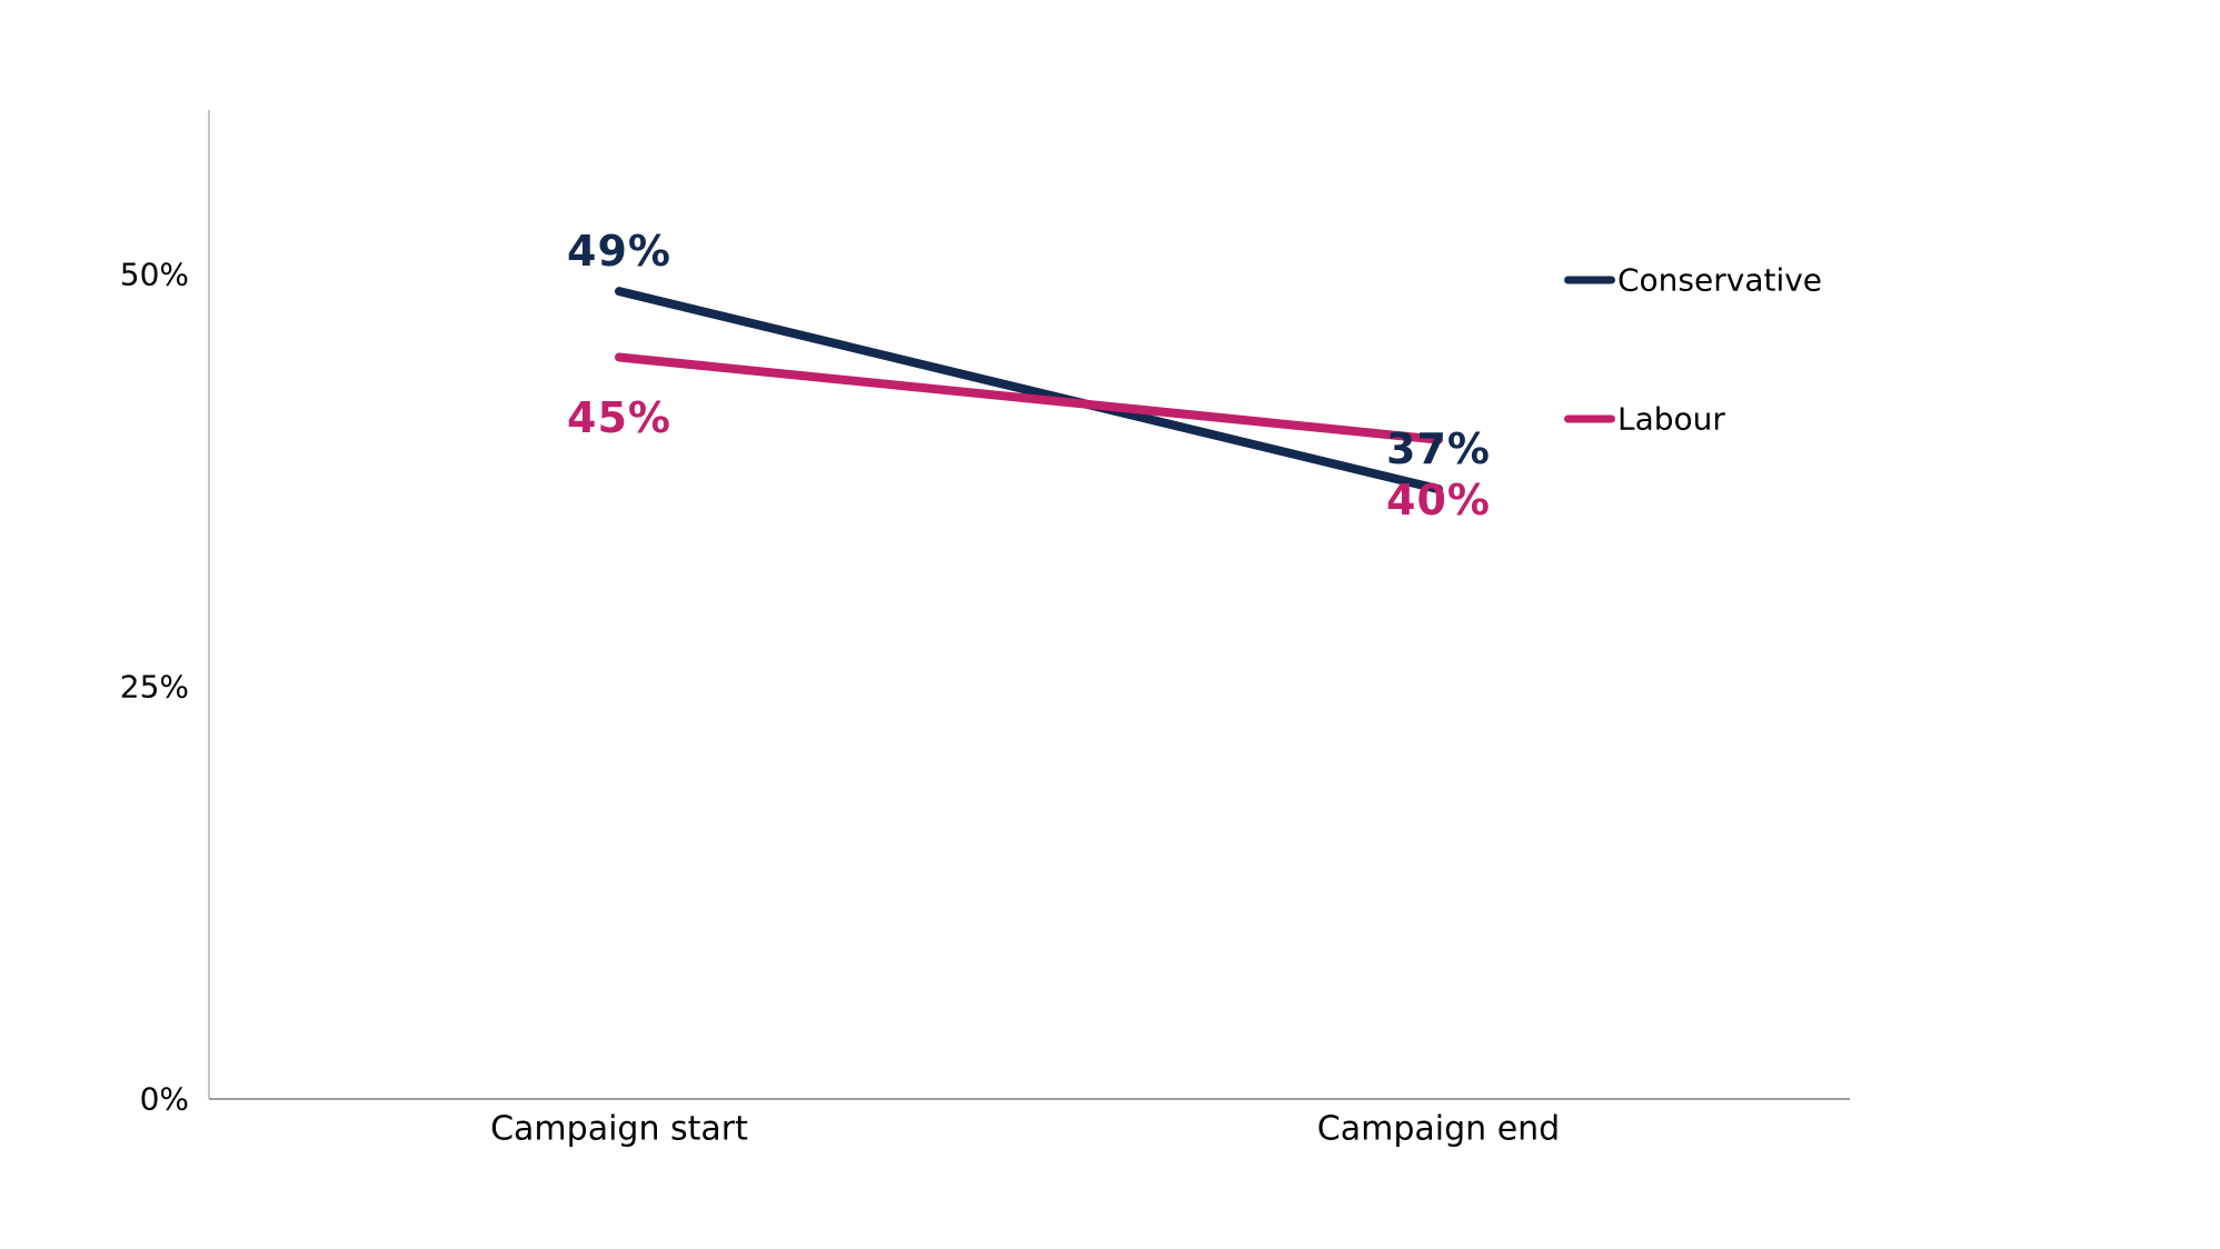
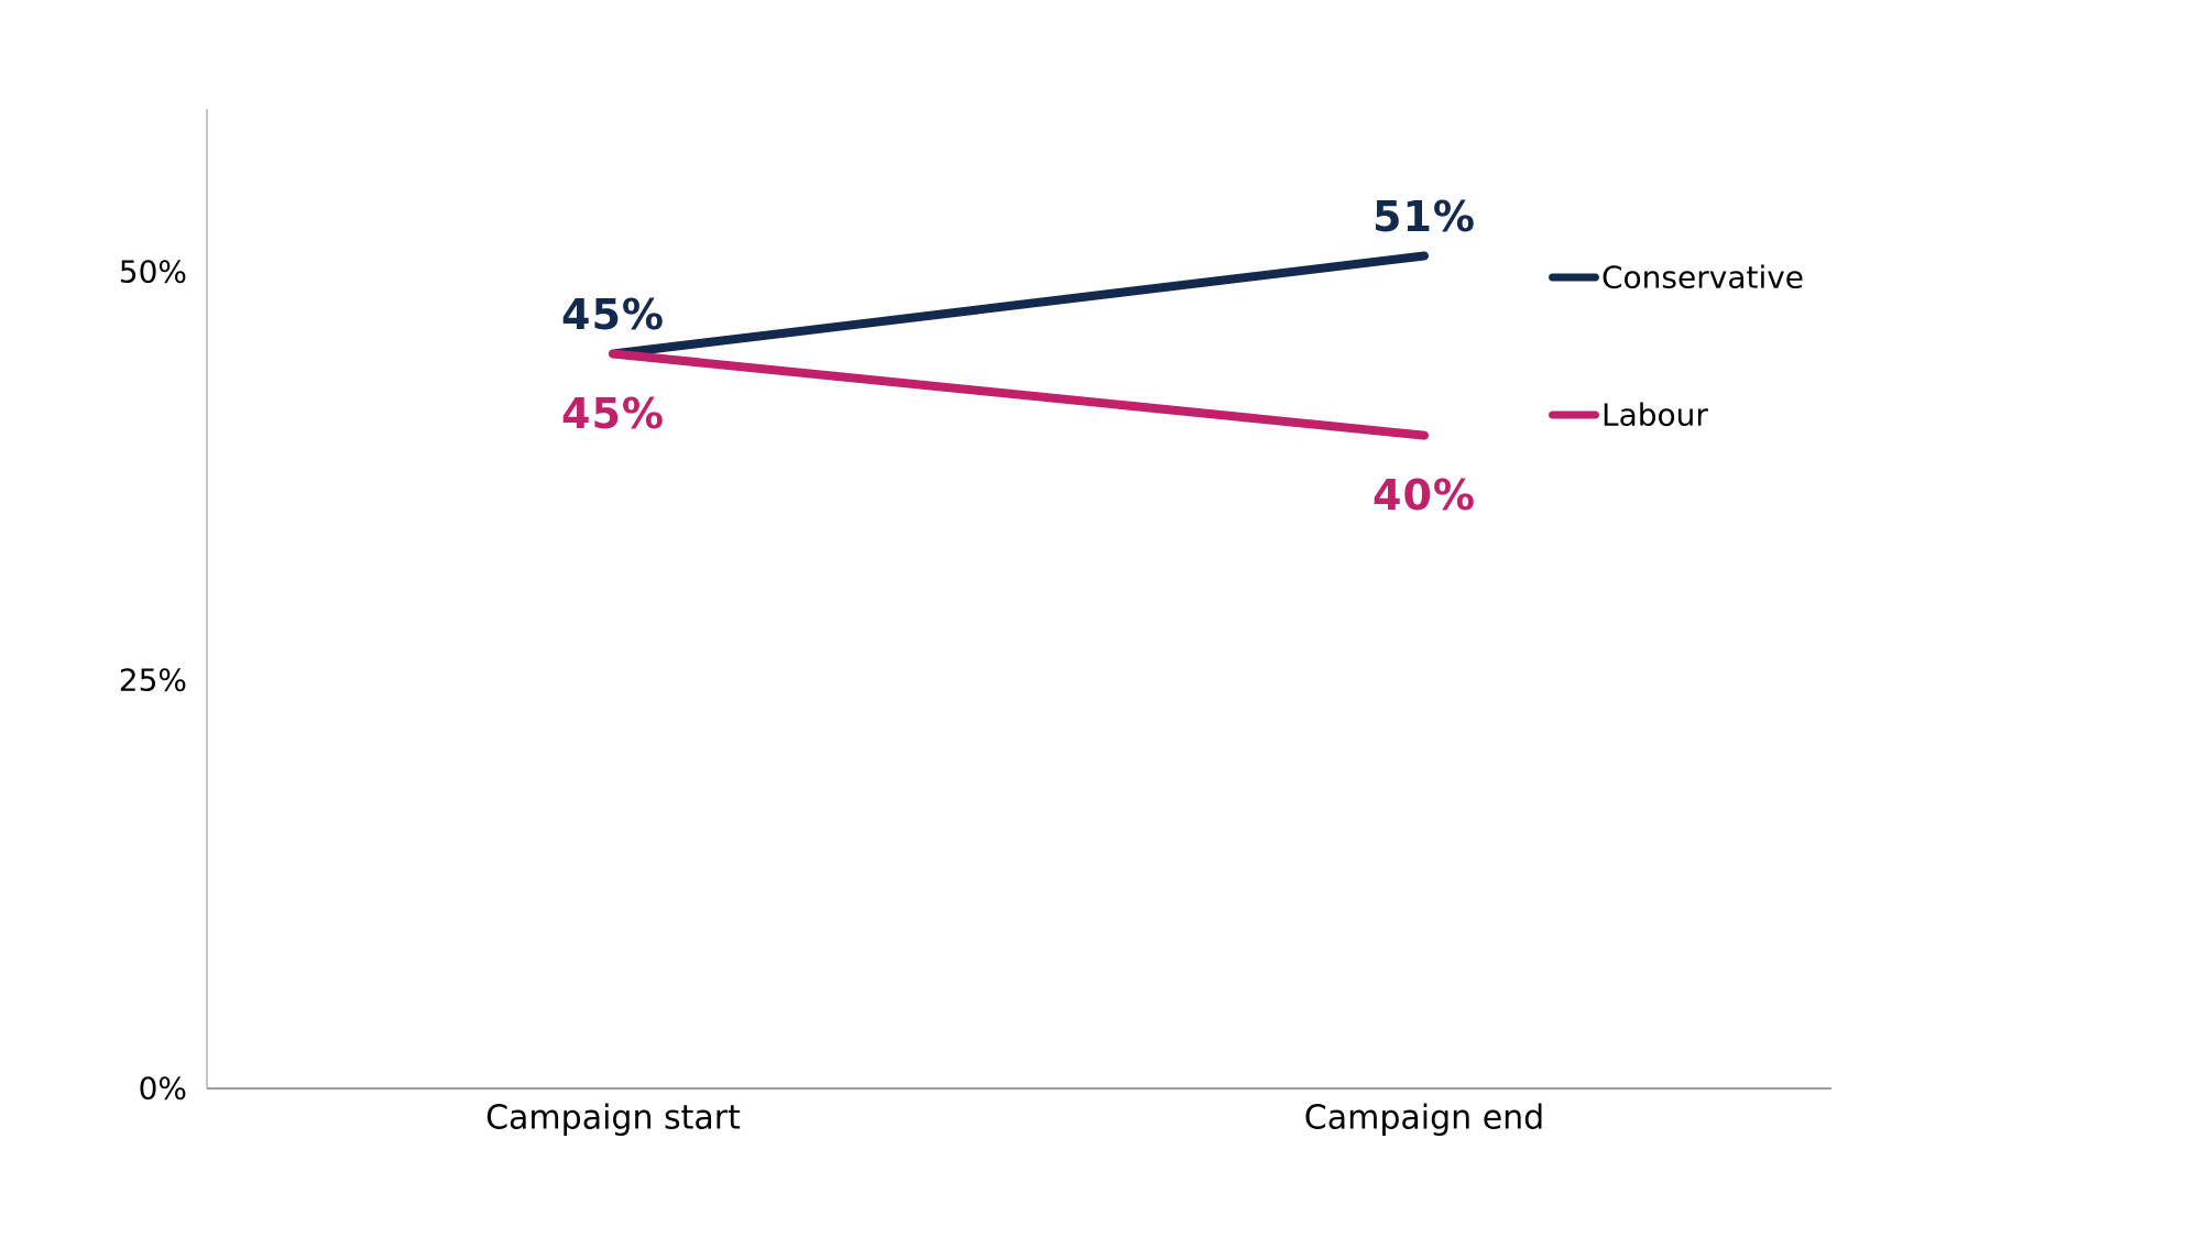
Conservative/Campaign start: 49% -> 45%
Conservative/Campaign end: 37% -> 51%
